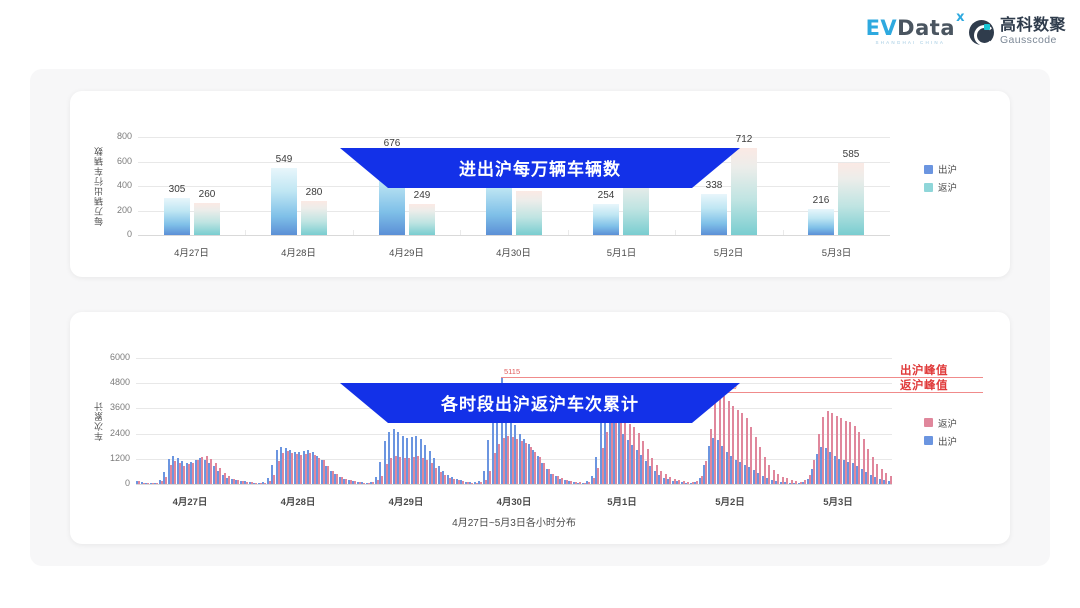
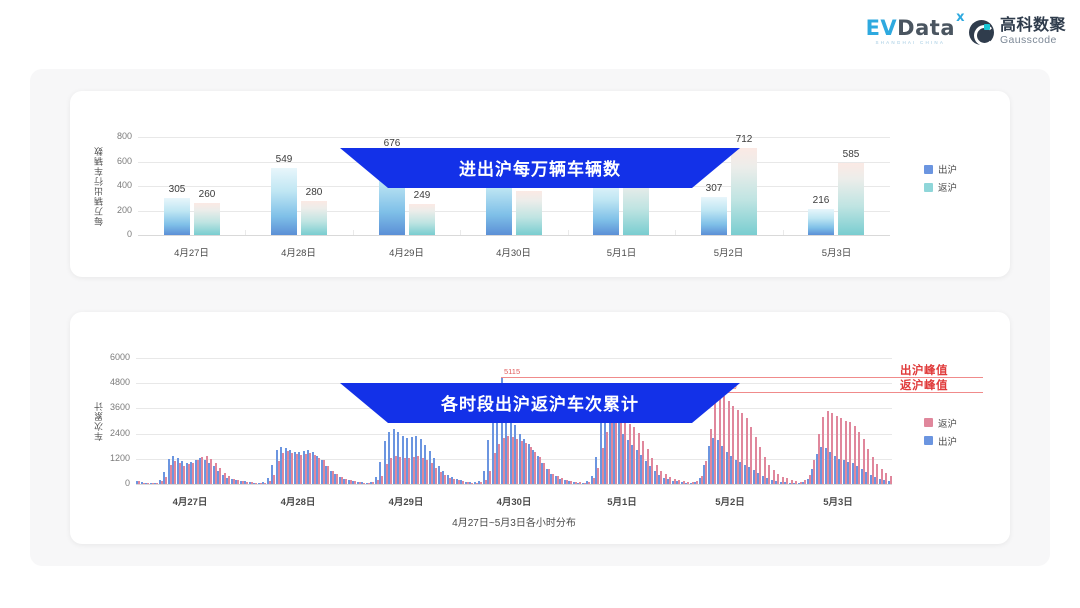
进出沪每万辆车辆数/出沪/5月1日: 254 -> 443
进出沪每万辆车辆数/出沪/5月2日: 338 -> 307
